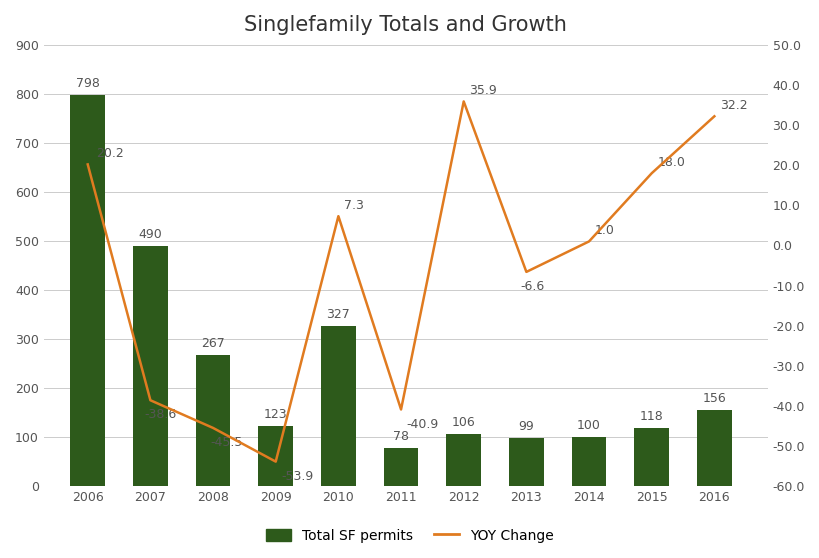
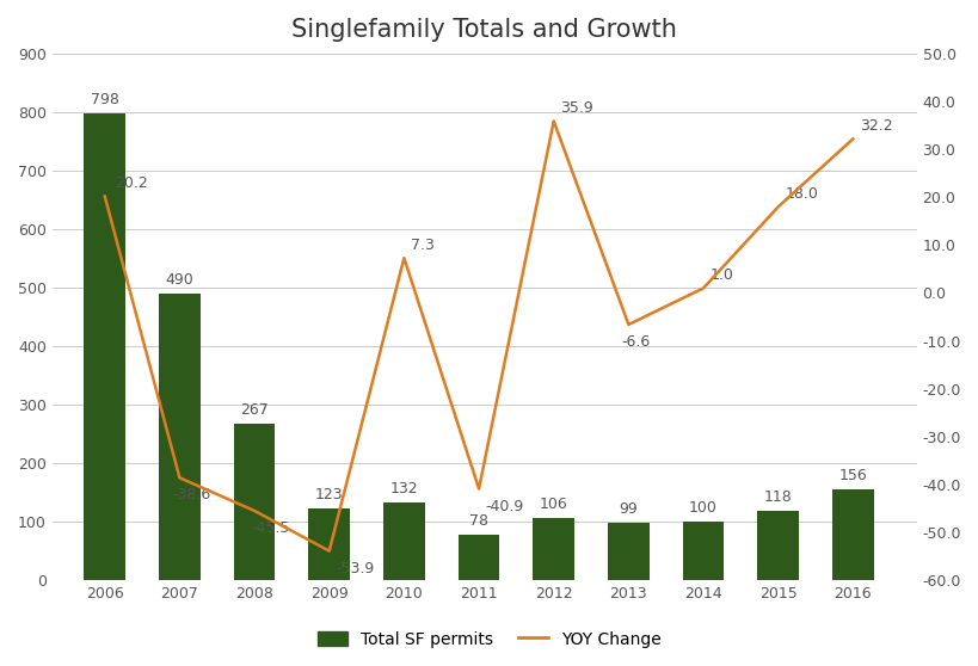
Total SF permits/2010: 327 -> 132
